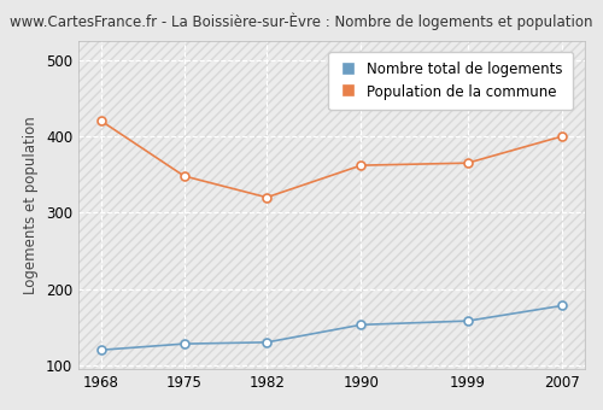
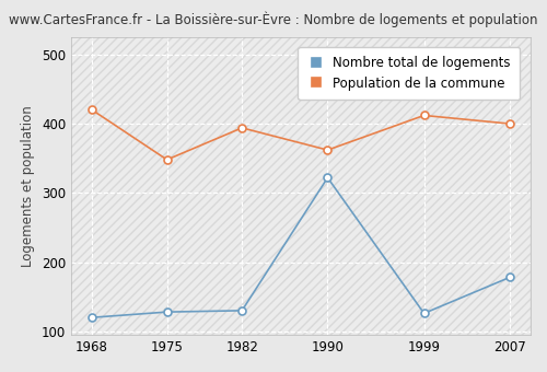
Population de la commune/1982: 320 -> 394
Nombre total de logements/1990: 153 -> 322
Nombre total de logements/1999: 158 -> 126
Population de la commune/1999: 365 -> 412
